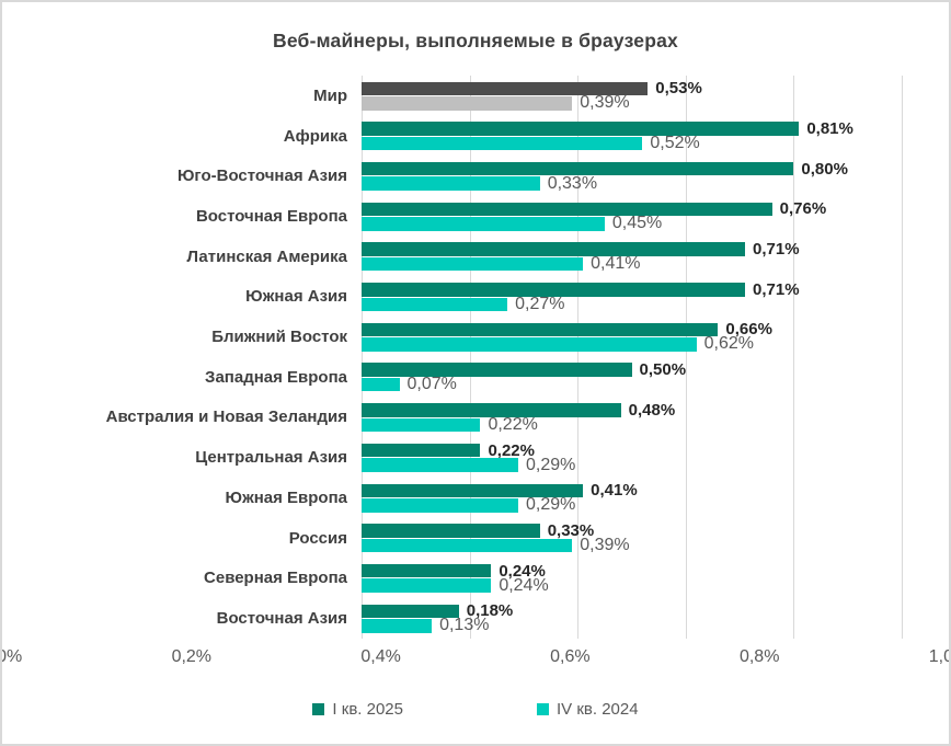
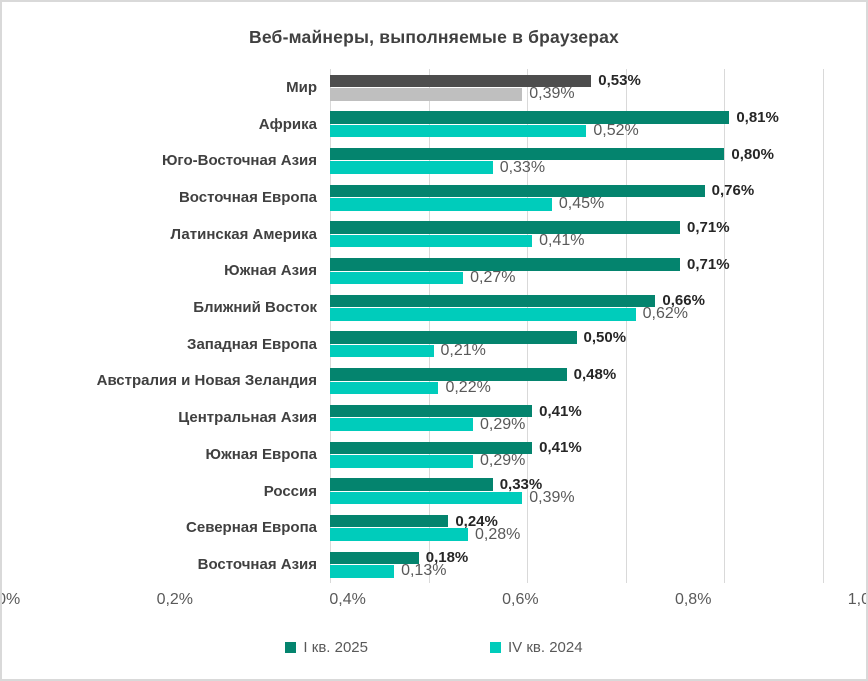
IV кв. 2024/Западная Европа: 0,07% -> 0,21%
I кв. 2025/Центральная Азия: 0,22% -> 0,41%
IV кв. 2024/Северная Европа: 0,24% -> 0,28%
